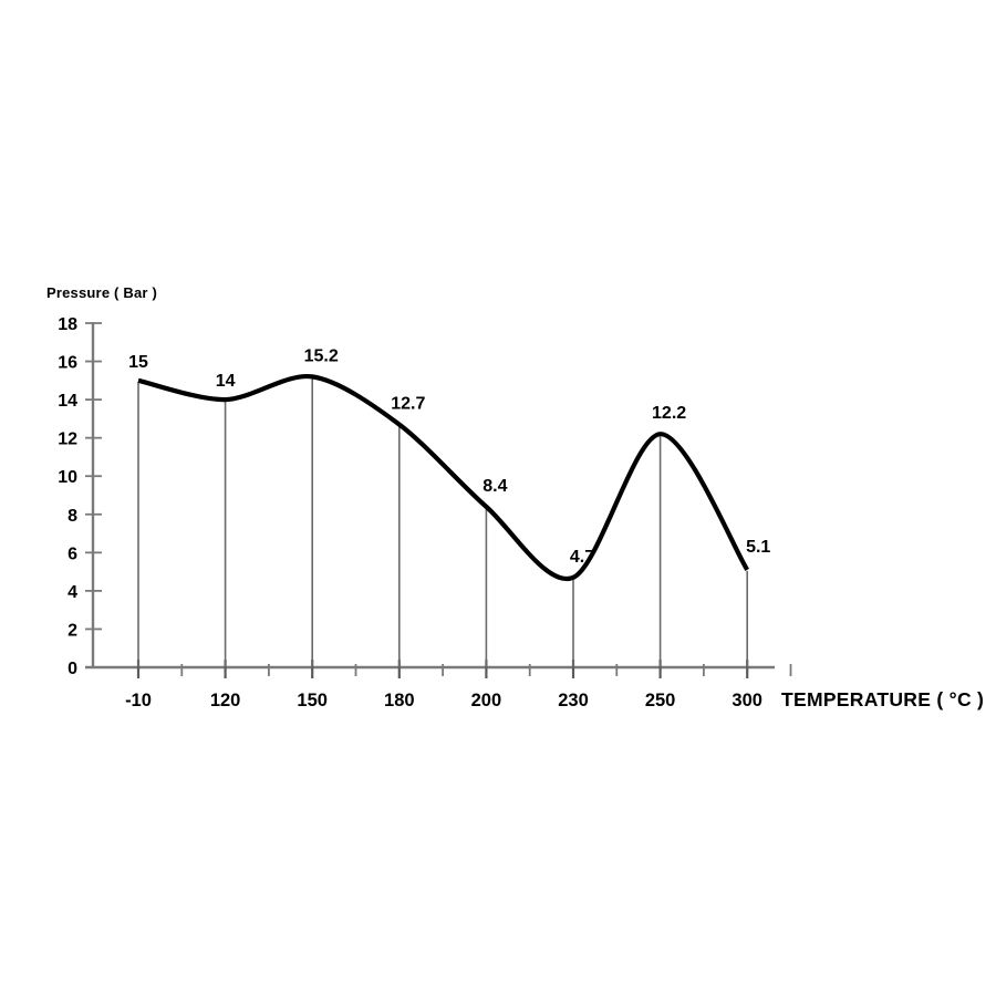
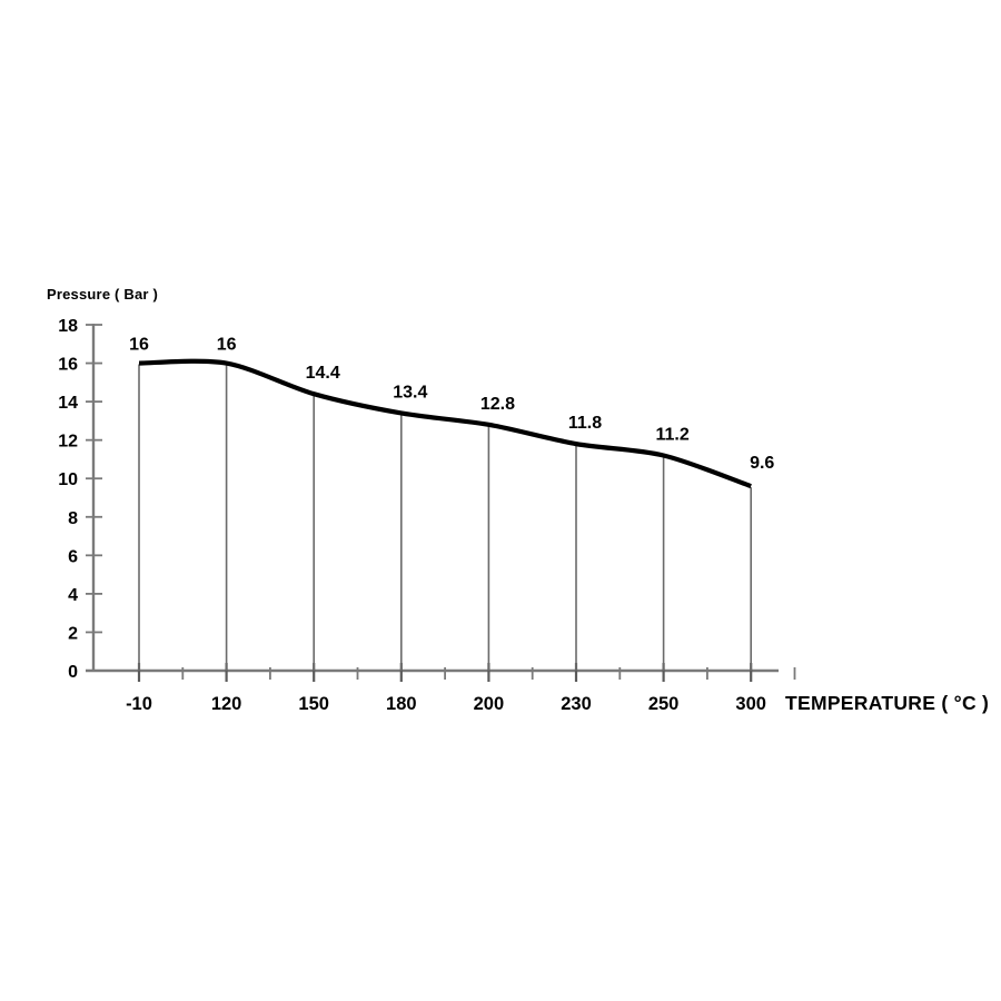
-10: 15 -> 16
120: 14 -> 16
150: 15.2 -> 14.4
180: 12.7 -> 13.4
200: 8.4 -> 12.8
230: 4.7 -> 11.8
250: 12.2 -> 11.2
300: 5.1 -> 9.6
